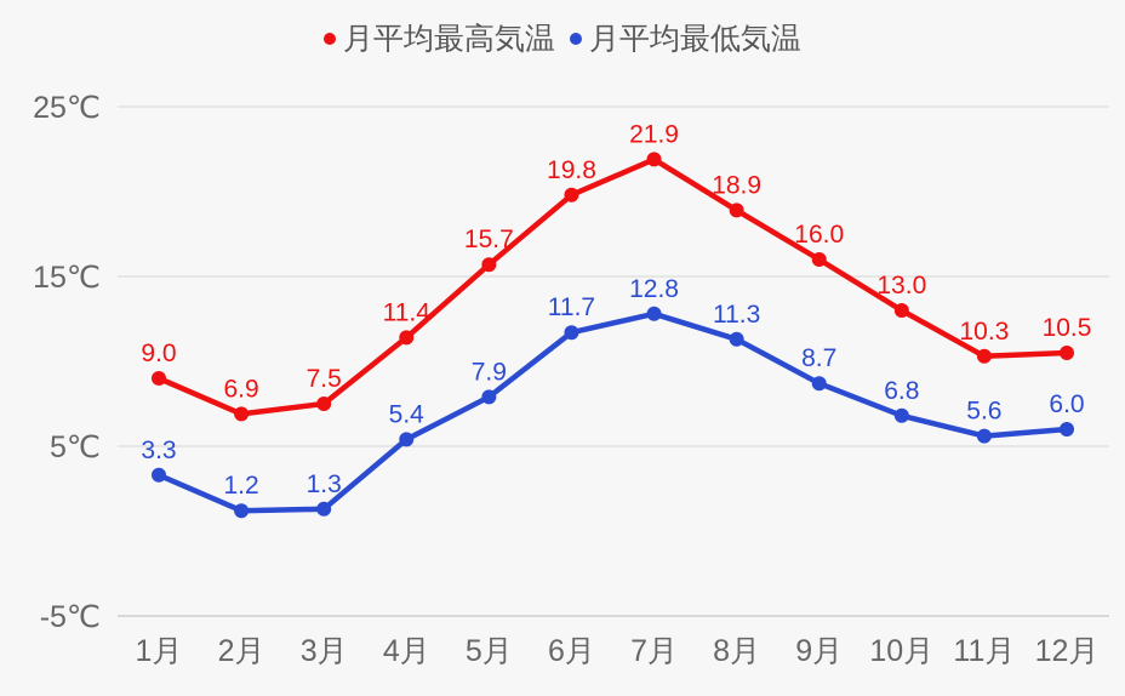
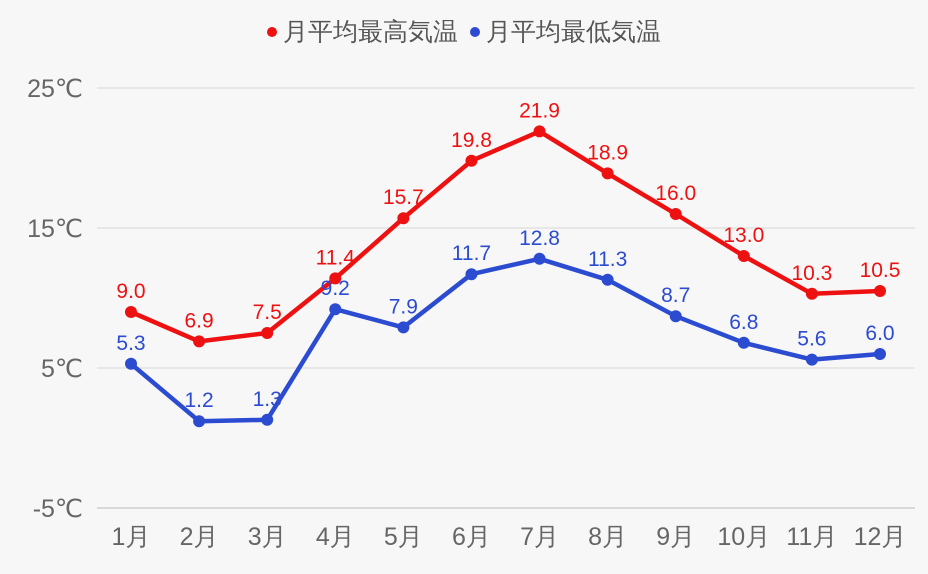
月平均最低気温/1月: 3.3 -> 5.3
月平均最低気温/4月: 5.4 -> 9.2
